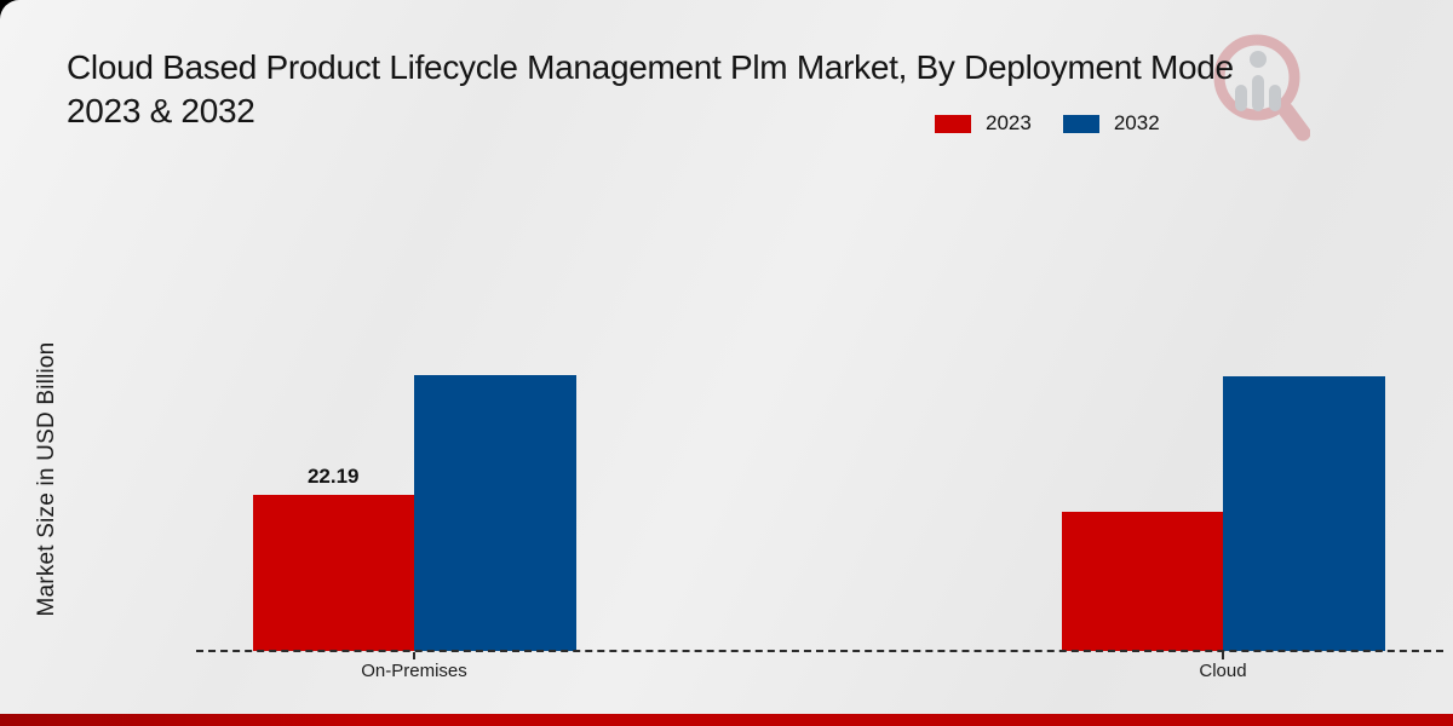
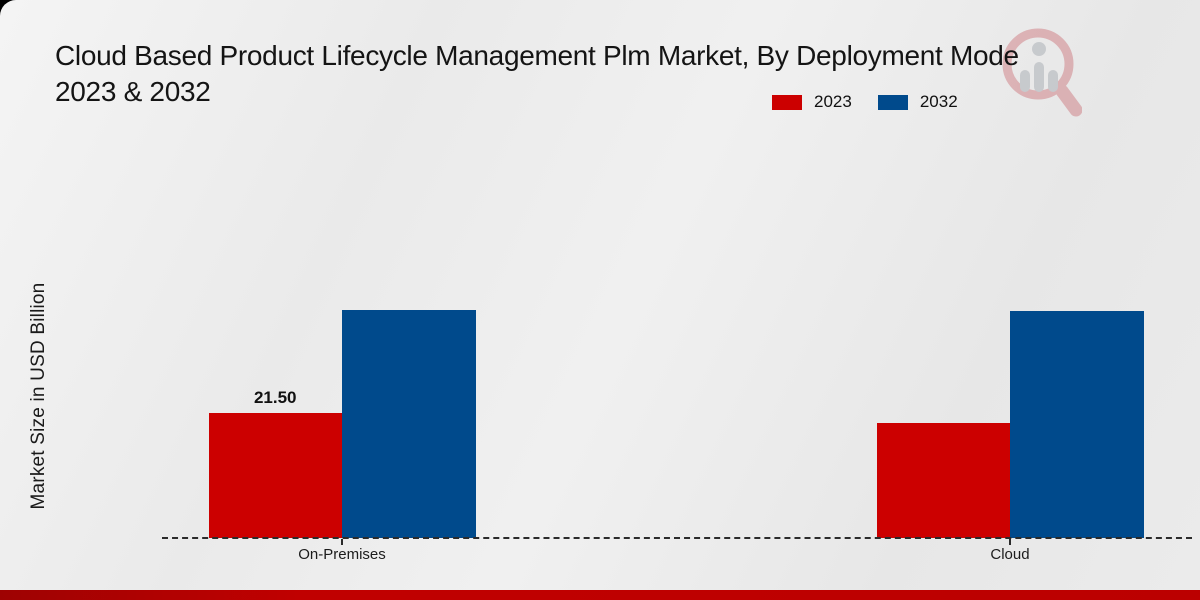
2023/On-Premises: 22.19 -> 21.50
